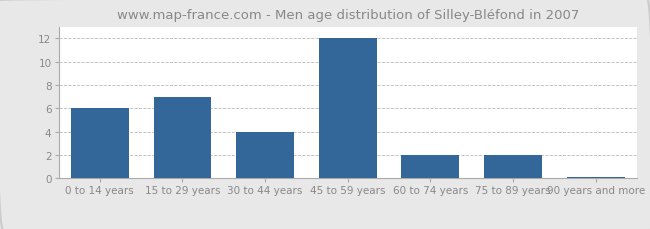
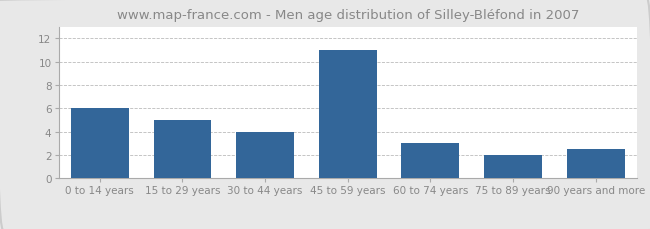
15 to 29 years: 7.0 -> 5.0
45 to 59 years: 12.0 -> 11.0
60 to 74 years: 2.0 -> 3.0
90 years and more: 0.1 -> 2.5
